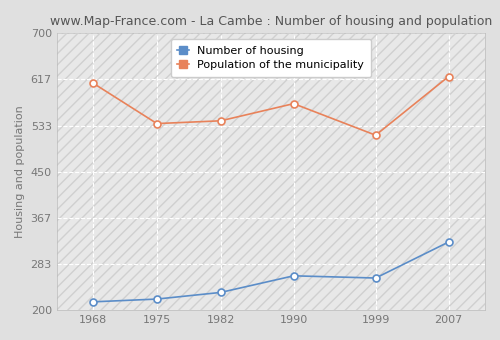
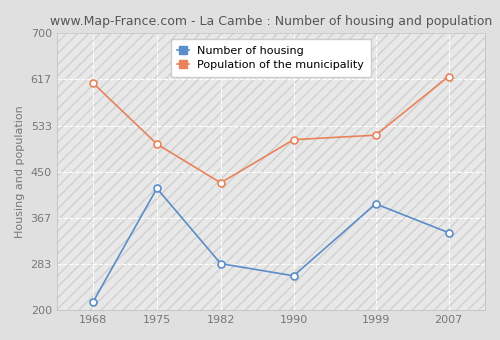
Number of housing/1975: 220 -> 420
Population of the municipality/1975: 537 -> 500
Number of housing/1982: 232 -> 284
Population of the municipality/1982: 542 -> 430
Population of the municipality/1990: 573 -> 508
Number of housing/1999: 258 -> 392
Number of housing/2007: 323 -> 340
